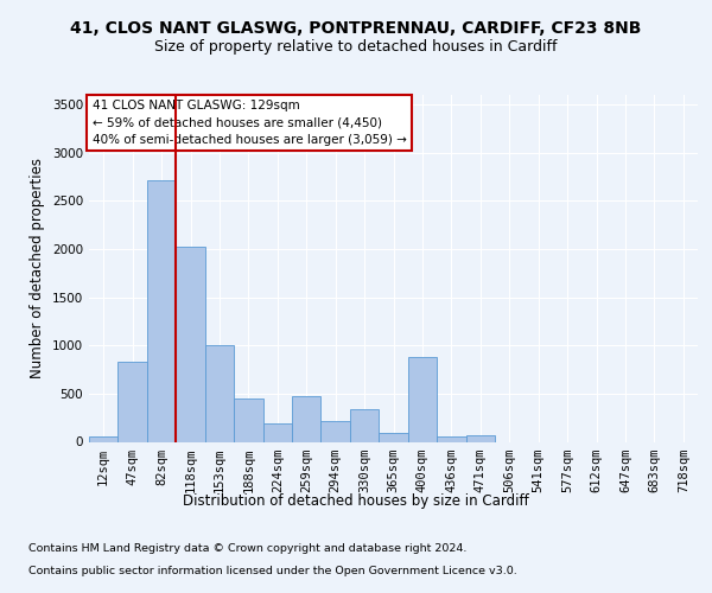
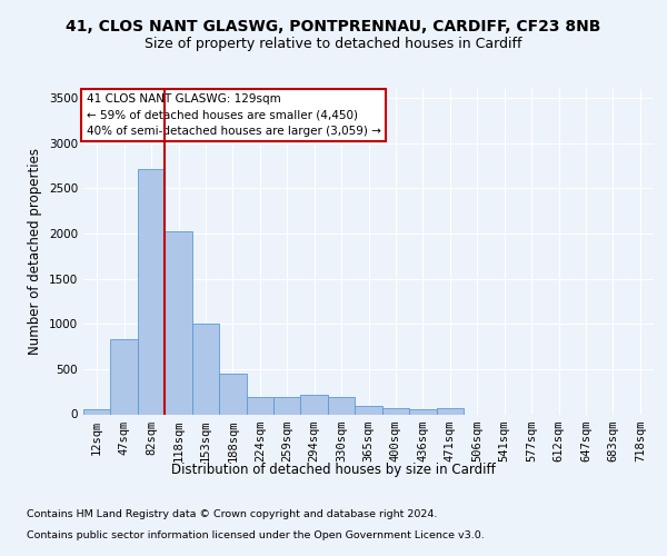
259sqm: 480 -> 190
330sqm: 340 -> 200
400sqm: 880 -> 70
